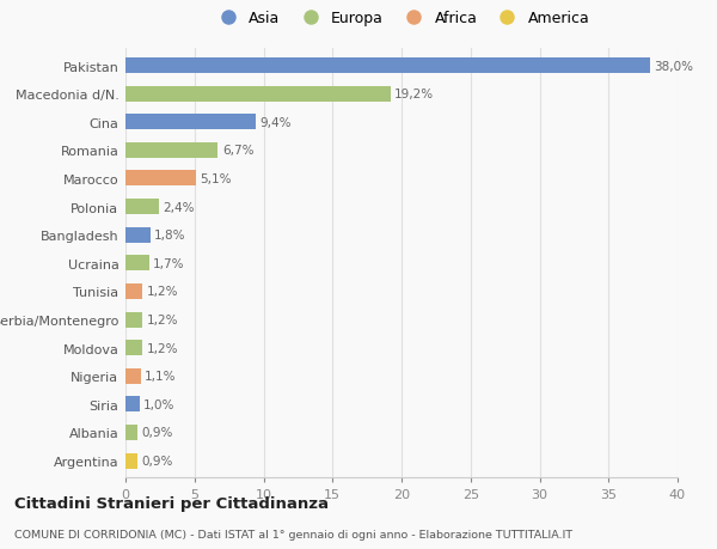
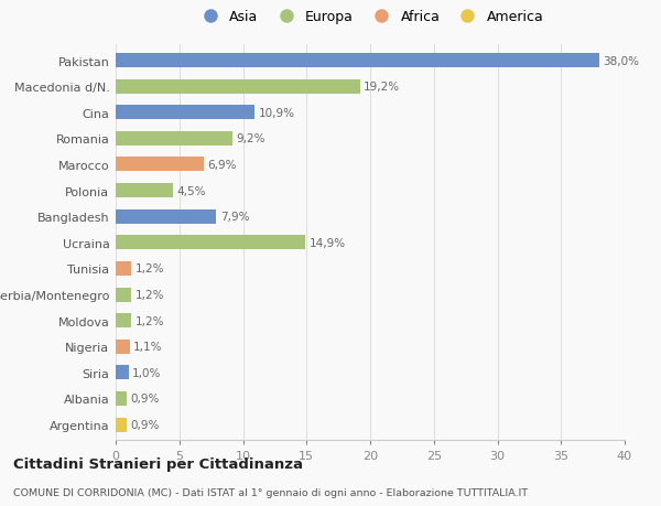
Cina: 9,4% -> 10,9%
Romania: 6,7% -> 9,2%
Marocco: 5,1% -> 6,9%
Polonia: 2,4% -> 4,5%
Bangladesh: 1,8% -> 7,9%
Ucraina: 1,7% -> 14,9%
